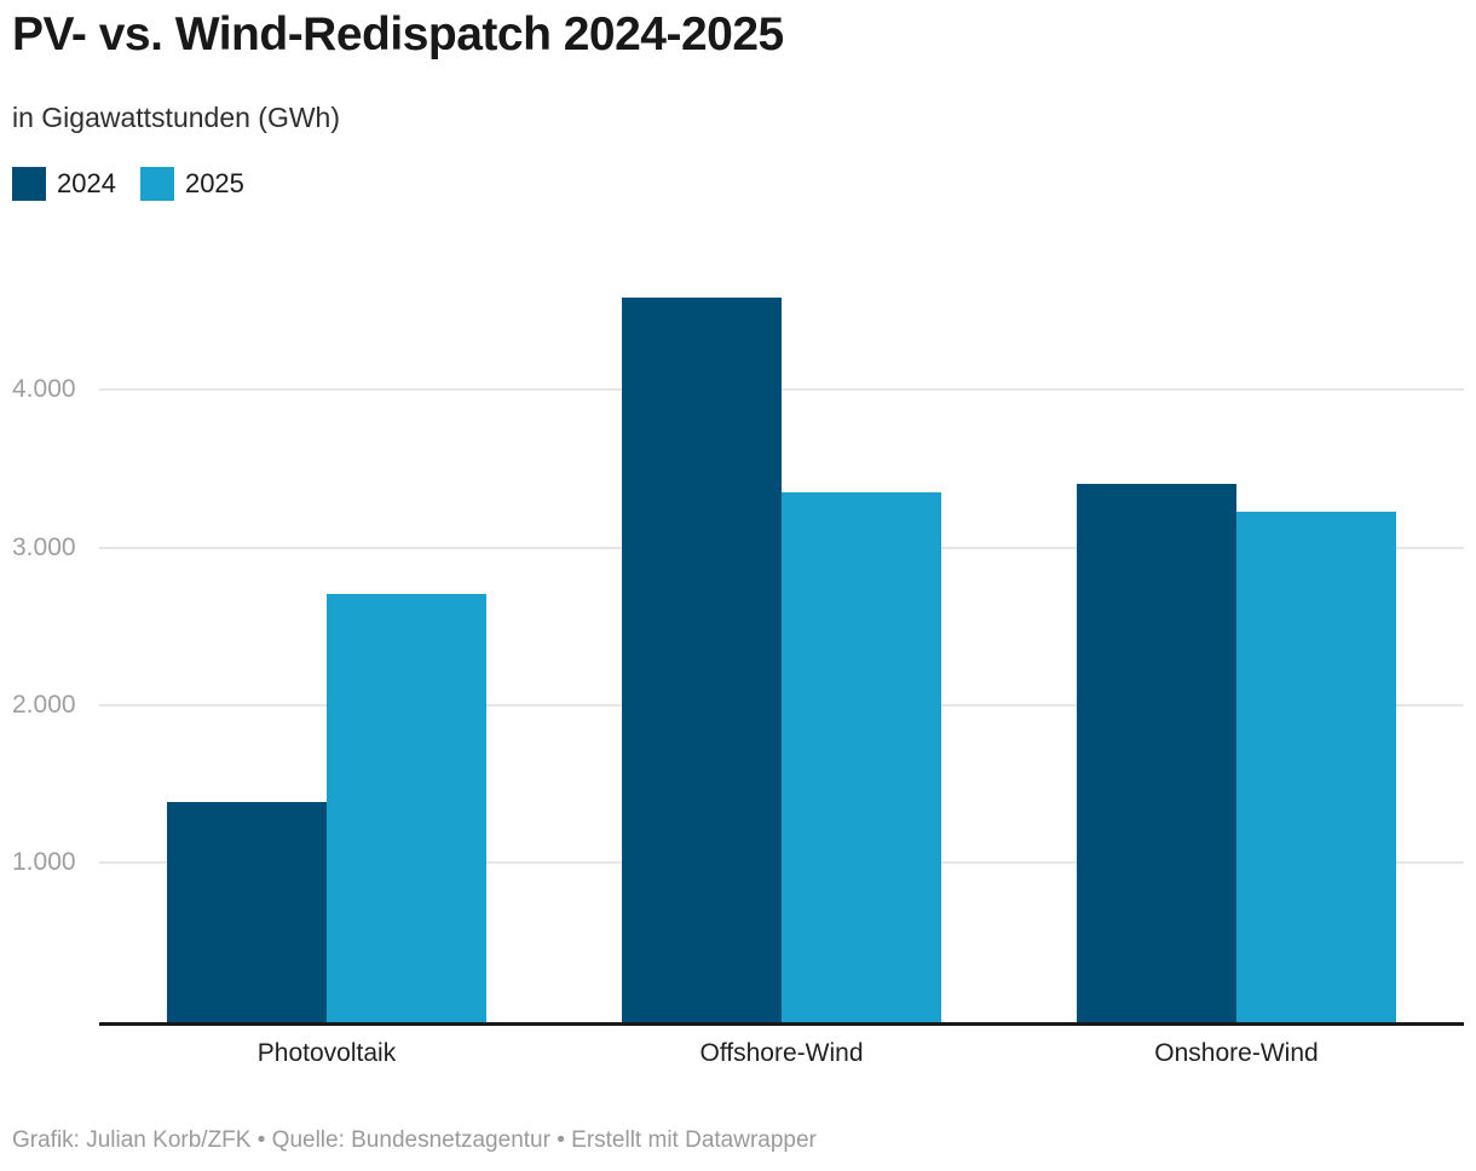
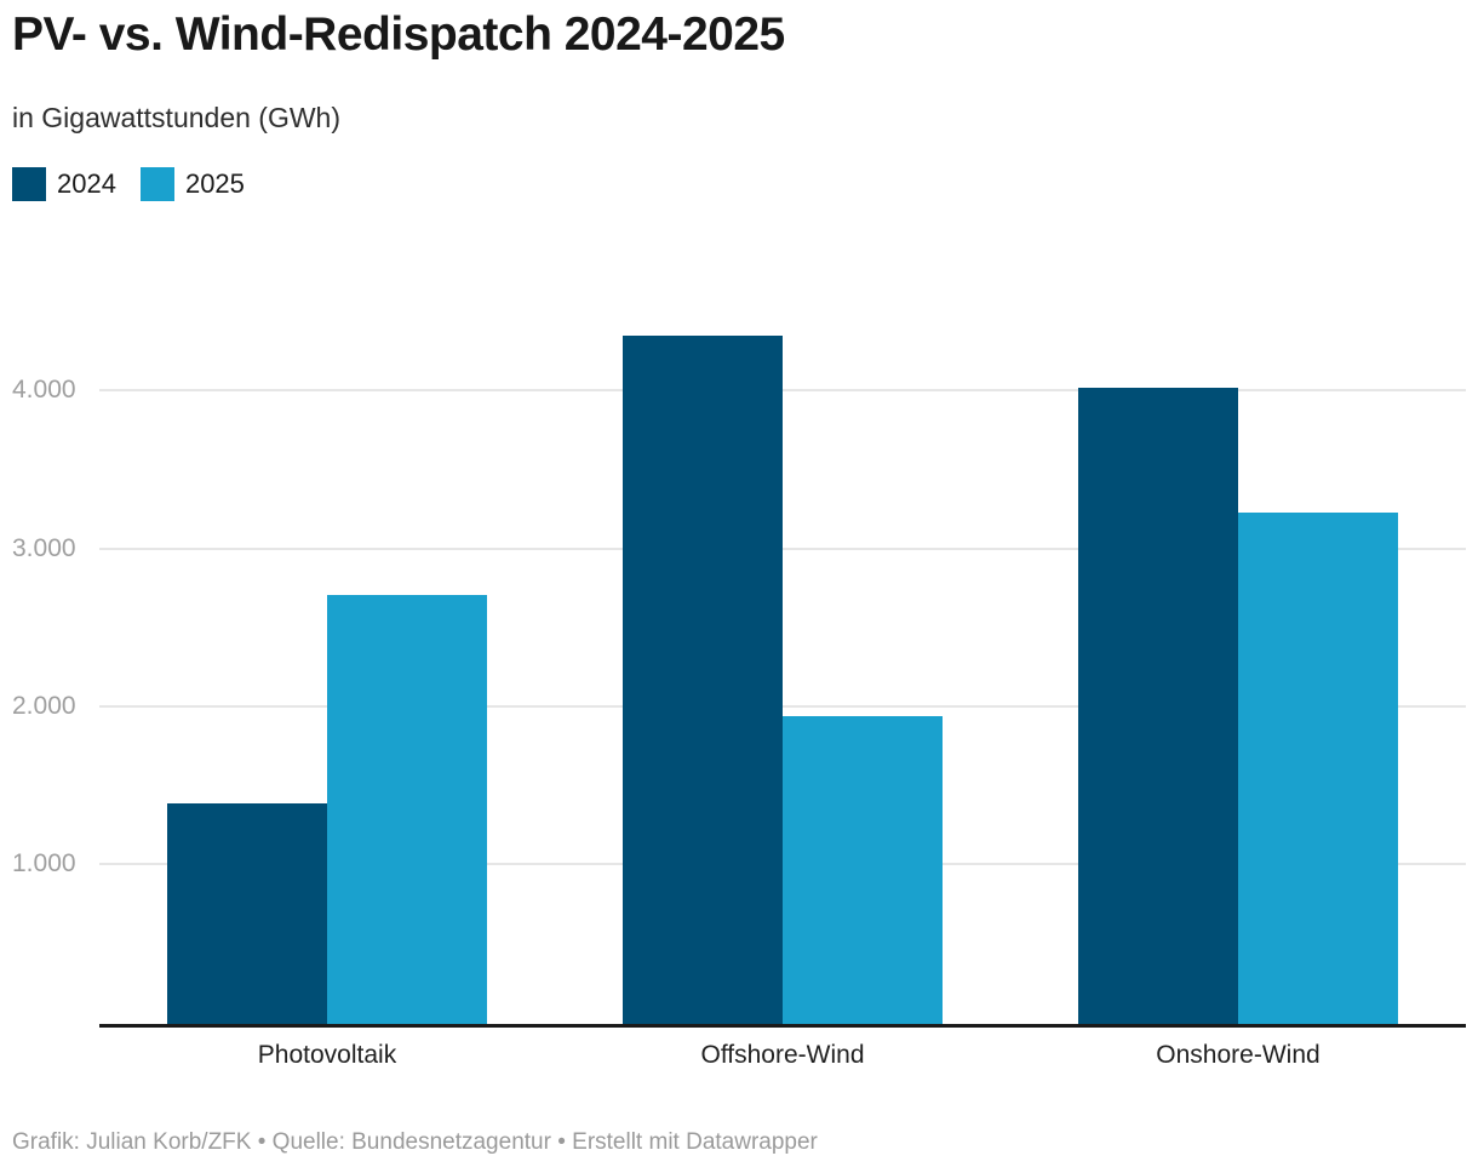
2024/Offshore-Wind: 4580 -> 4350
2025/Offshore-Wind: 3350 -> 1940
2024/Onshore-Wind: 3400 -> 4020
